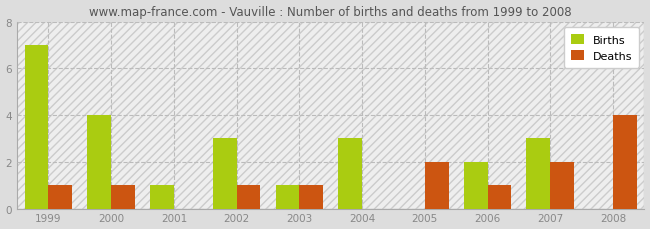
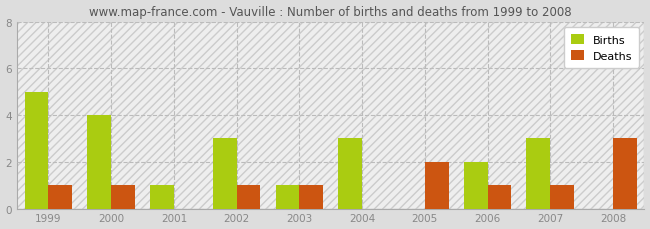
Births/1999: 7 -> 5
Deaths/2007: 2 -> 1
Deaths/2008: 4 -> 3
